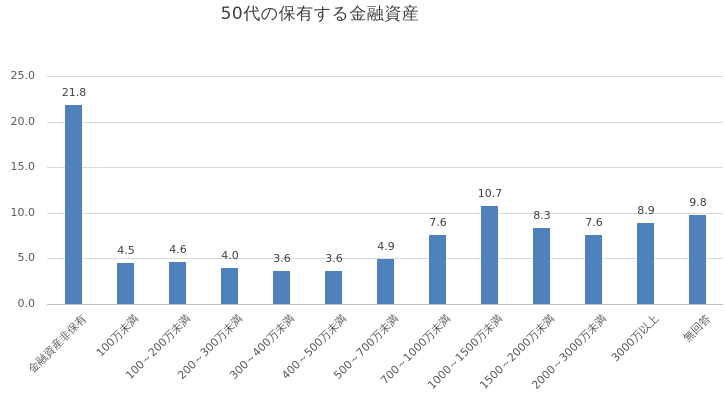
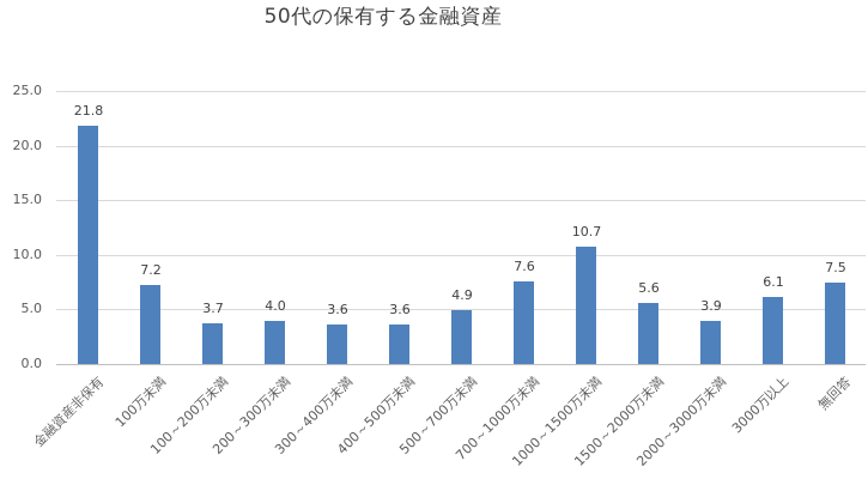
100万未満: 4.5 -> 7.2
100～200万未満: 4.6 -> 3.7
1500～2000万未満: 8.3 -> 5.6
2000～3000万未満: 7.6 -> 3.9
3000万以上: 8.9 -> 6.1
無回答: 9.8 -> 7.5
